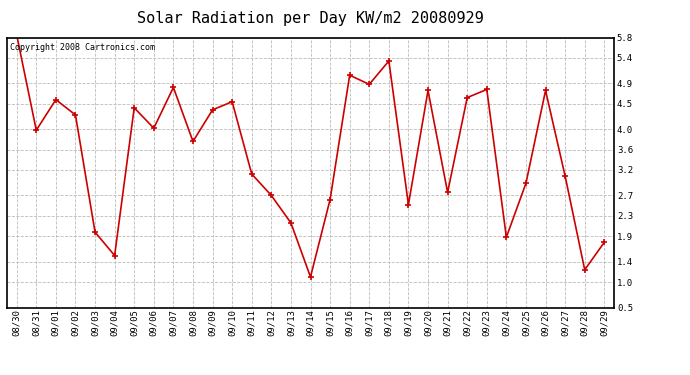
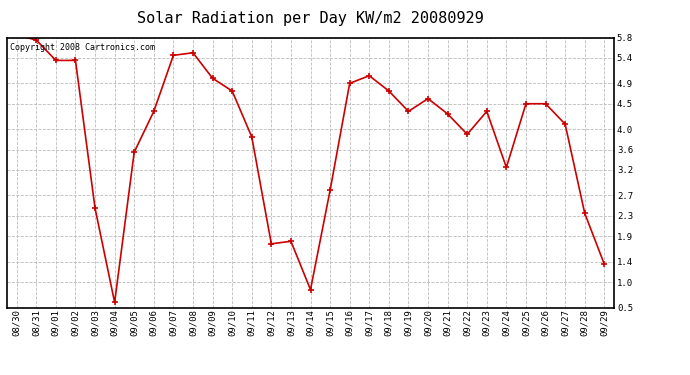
08/31: 3.98 -> 5.75
09/01: 4.58 -> 5.35
09/02: 4.28 -> 5.35
09/03: 1.98 -> 2.45
09/04: 1.52 -> 0.60
09/05: 4.42 -> 3.55
09/06: 4.02 -> 4.35
09/07: 4.82 -> 5.45
09/08: 3.76 -> 5.50
09/09: 4.38 -> 5.00
09/10: 4.54 -> 4.75
09/11: 3.12 -> 3.85
09/12: 2.70 -> 1.75
09/13: 2.16 -> 1.80
09/14: 1.10 -> 0.85
09/15: 2.62 -> 2.80
09/16: 5.06 -> 4.90
09/17: 4.88 -> 5.05
09/18: 5.34 -> 4.75
09/19: 2.52 -> 4.35
09/20: 4.76 -> 4.60
09/21: 2.76 -> 4.30
09/22: 4.62 -> 3.90
09/23: 4.78 -> 4.35
09/24: 1.88 -> 3.25
09/25: 2.94 -> 4.50
09/26: 4.76 -> 4.50
09/27: 3.08 -> 4.10
09/28: 1.24 -> 2.35
09/29: 1.78 -> 1.35
